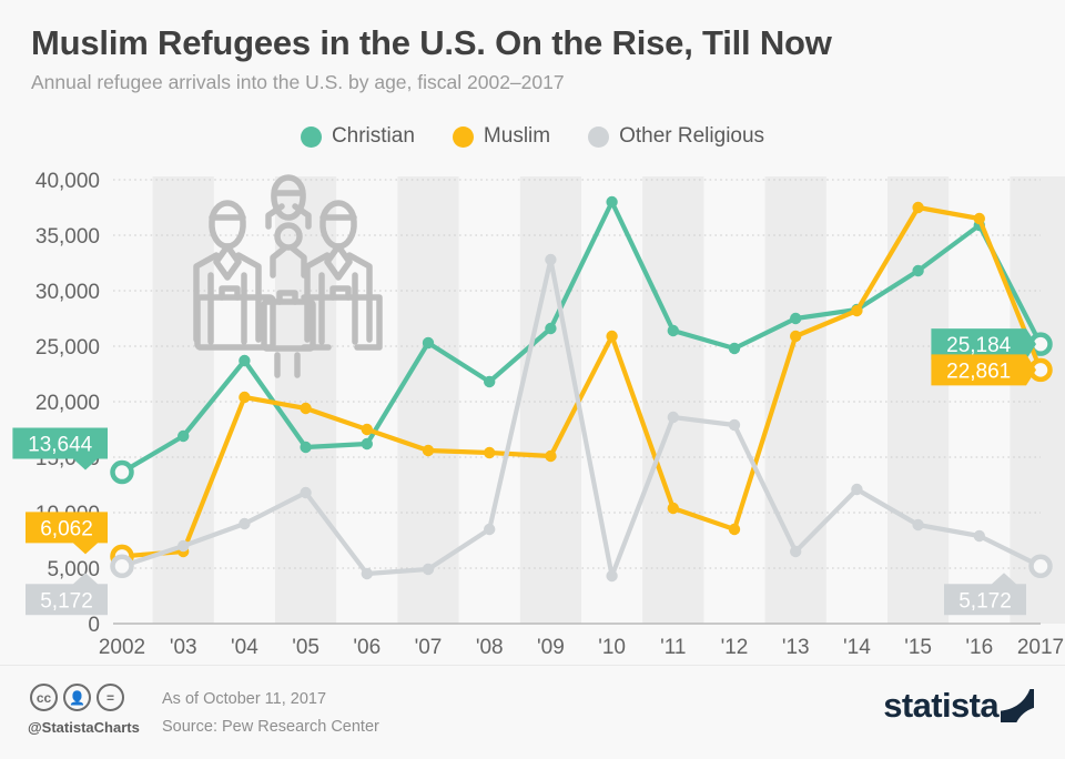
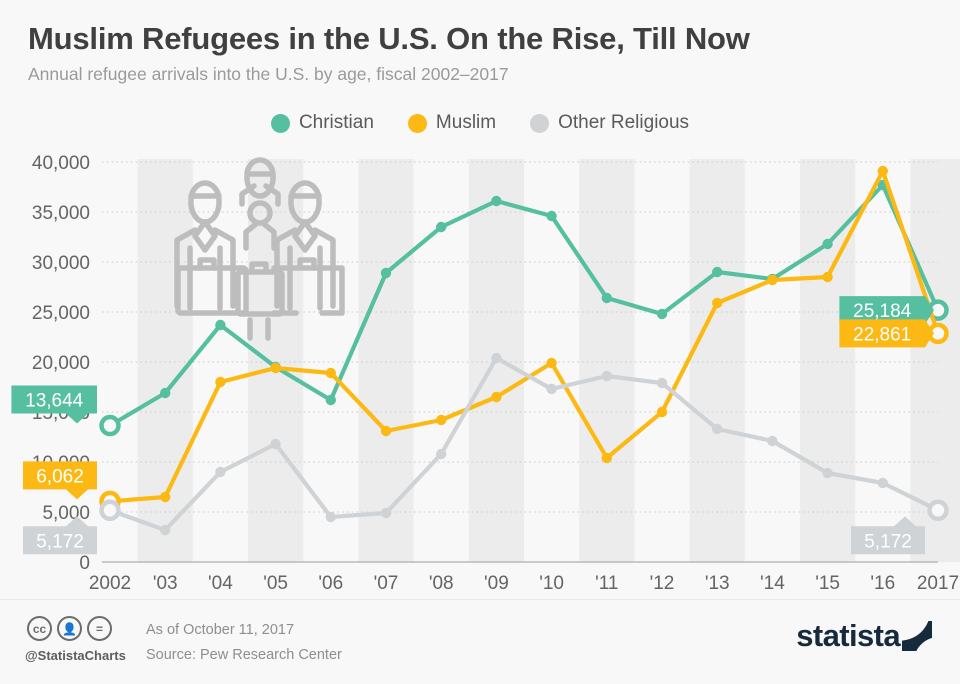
Other Religious/'03: 7000 -> 3200
Muslim/'04: 20400 -> 18000
Christian/'05: 15900 -> 19500
Muslim/'06: 17500 -> 18900
Christian/'07: 25300 -> 28900
Muslim/'07: 15600 -> 13100
Christian/'08: 21800 -> 33500
Muslim/'08: 15400 -> 14200
Other Religious/'08: 8500 -> 10800
Christian/'09: 26600 -> 36100
Muslim/'09: 15100 -> 16500
Other Religious/'09: 32800 -> 20400
Christian/'10: 38000 -> 34600
Muslim/'10: 25900 -> 19900
Other Religious/'10: 4300 -> 17300
Muslim/'12: 8500 -> 15000
Christian/'13: 27500 -> 29000
Other Religious/'13: 6500 -> 13300
Muslim/'15: 37500 -> 28500
Christian/'16: 35900 -> 37700
Muslim/'16: 36500 -> 39100
